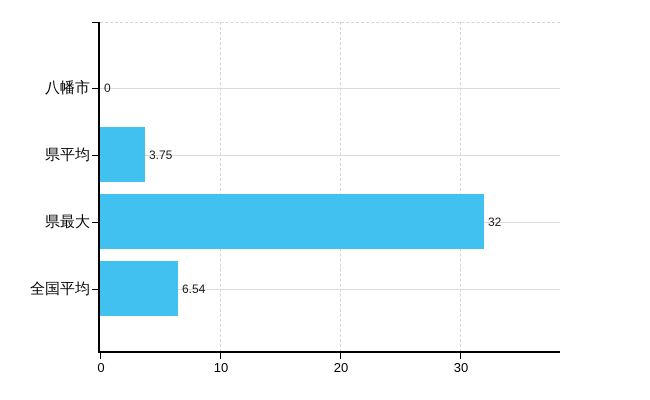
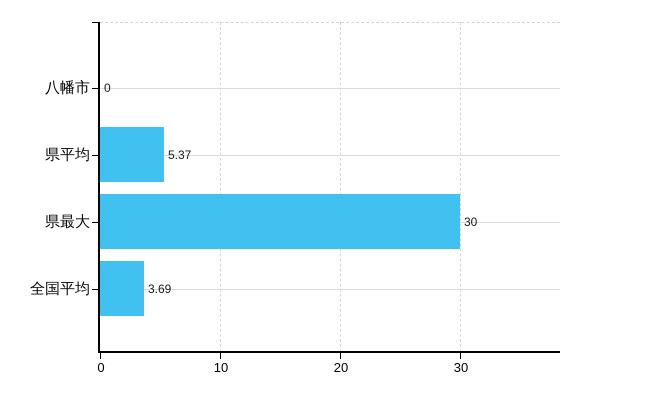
県平均: 3.75 -> 5.37
県最大: 32 -> 30
全国平均: 6.54 -> 3.69
